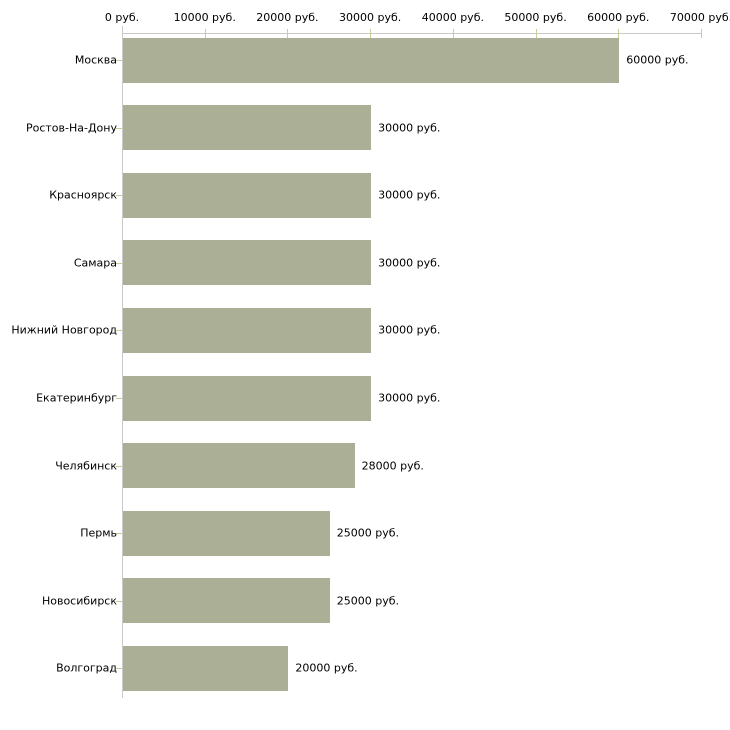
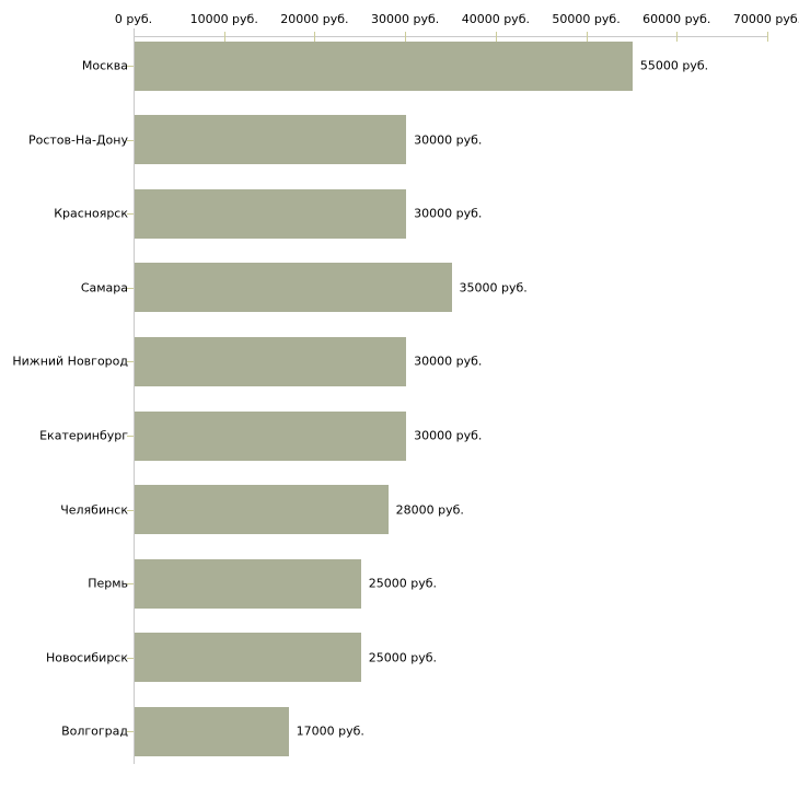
Москва: 60000 -> 55000
Самара: 30000 -> 35000
Волгоград: 20000 -> 17000
